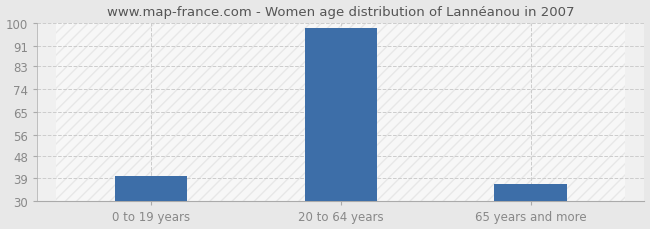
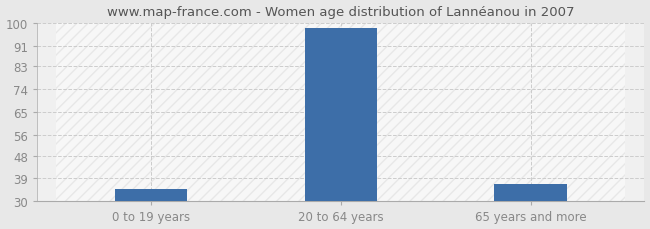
0 to 19 years: 40 -> 35
